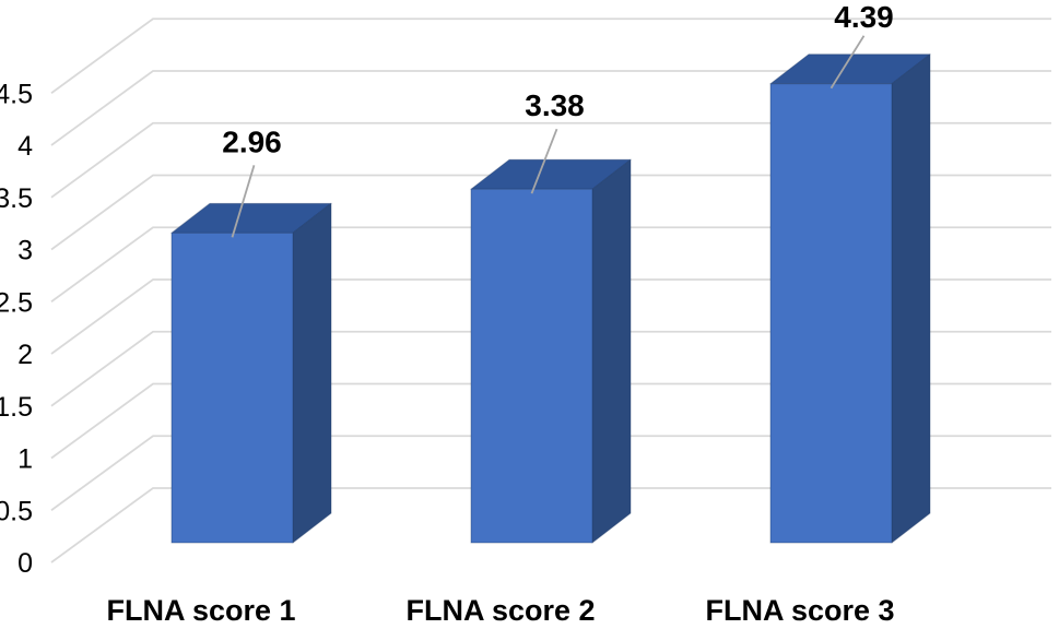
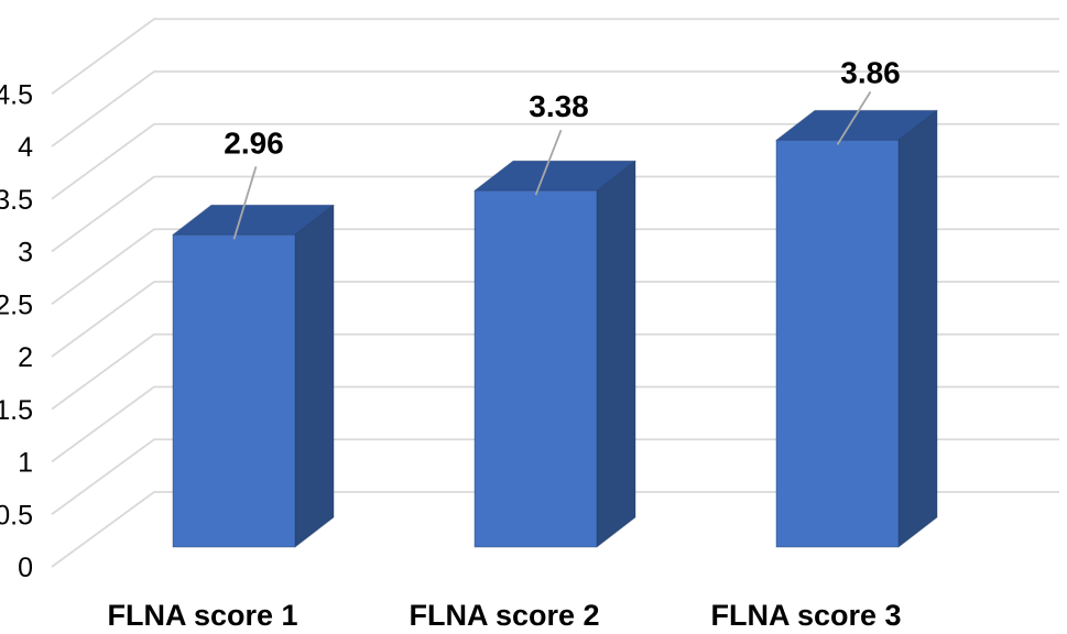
FLNA score 3: 4.39 -> 3.86
